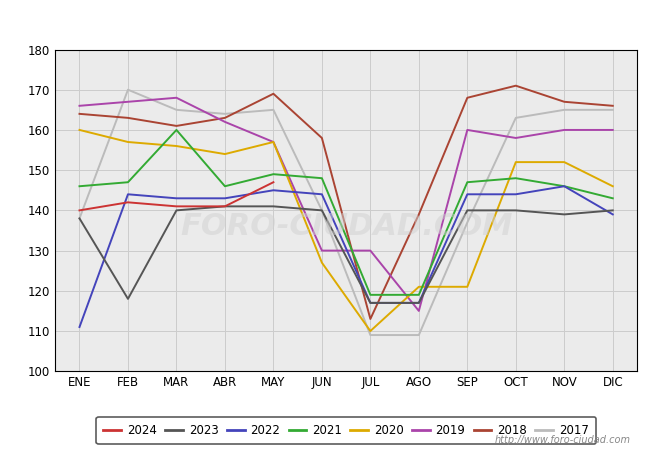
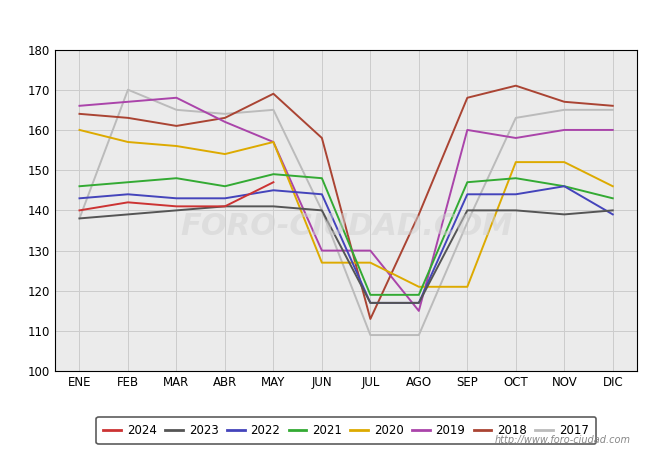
2022/ENE: 111 -> 143
2023/FEB: 118 -> 139
2021/MAR: 160 -> 148
2020/JUL: 110 -> 127
